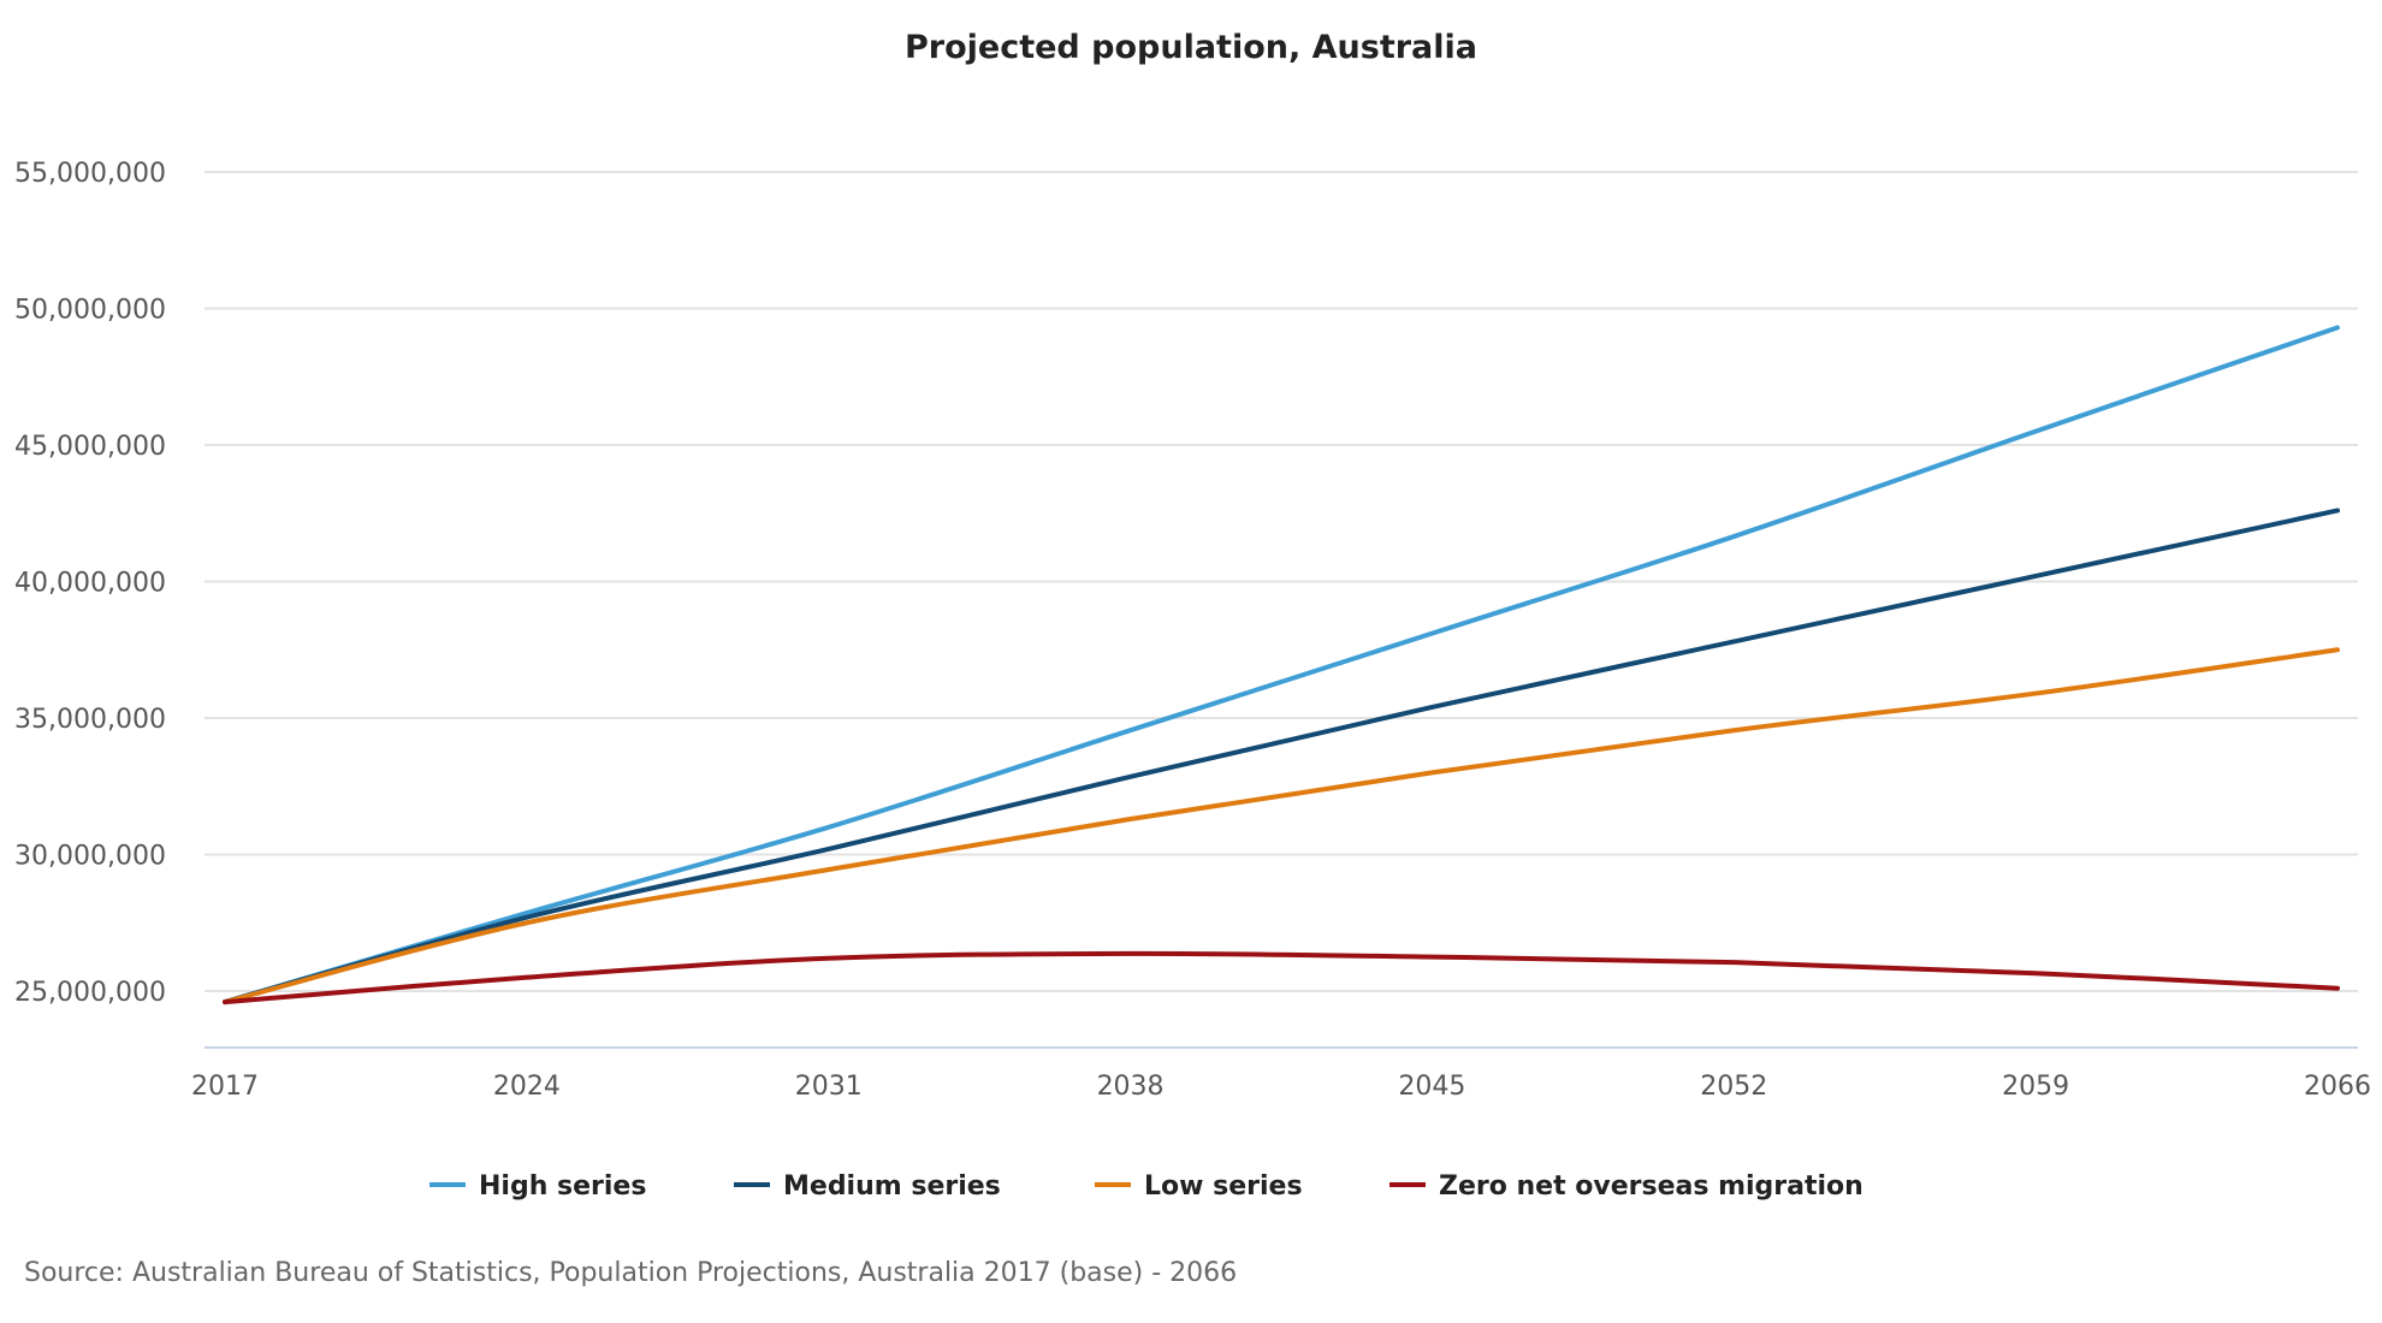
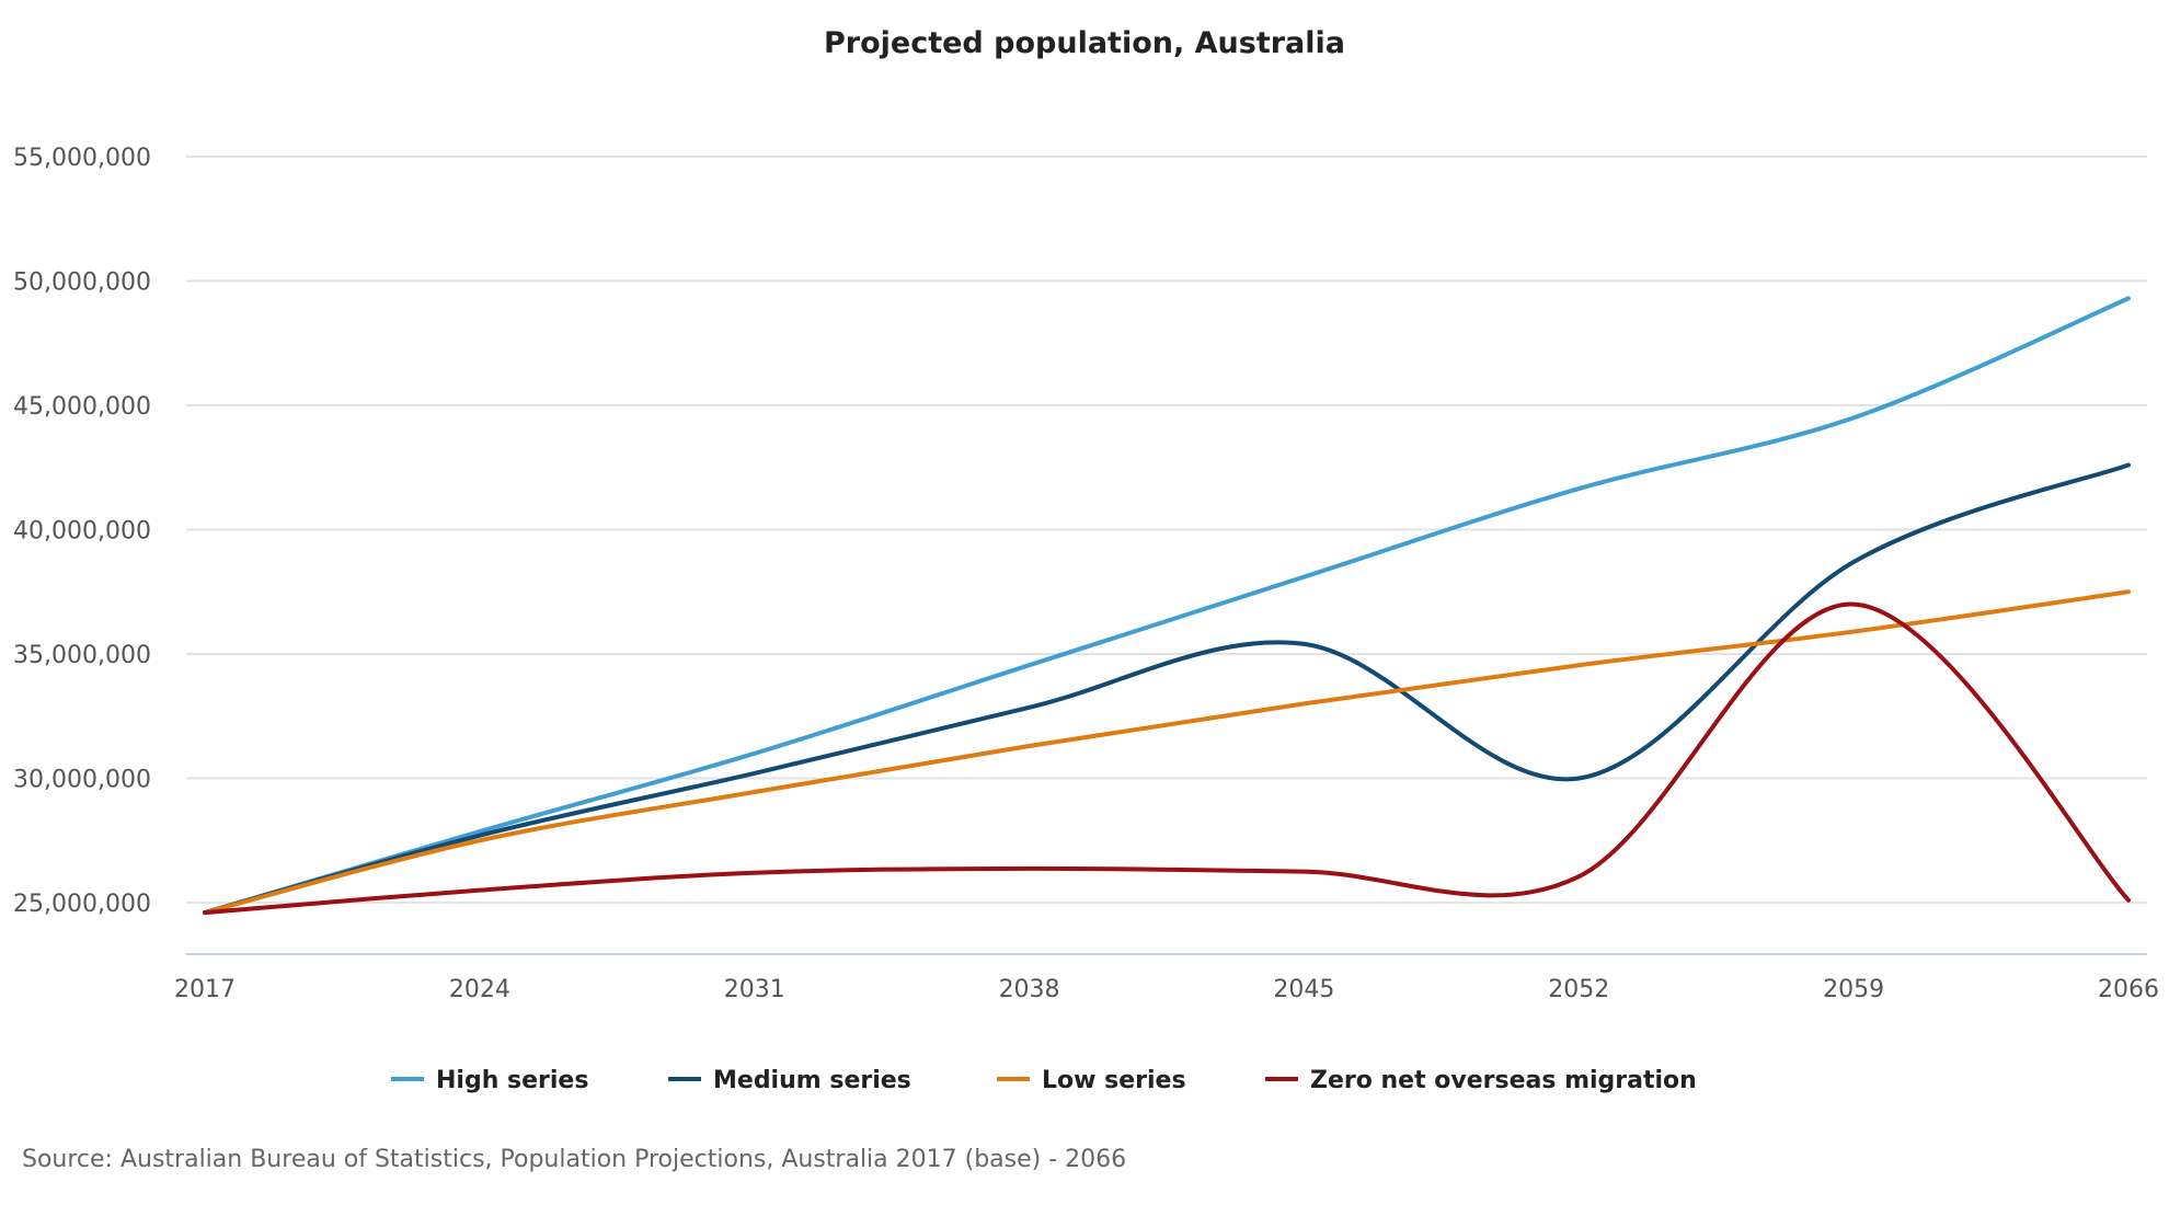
Medium series/2052: 37800000 -> 30000000
High series/2059: 45500000 -> 44500000
Medium series/2059: 40200000 -> 38700000
Zero net overseas migration/2059: 25600000 -> 37000000
